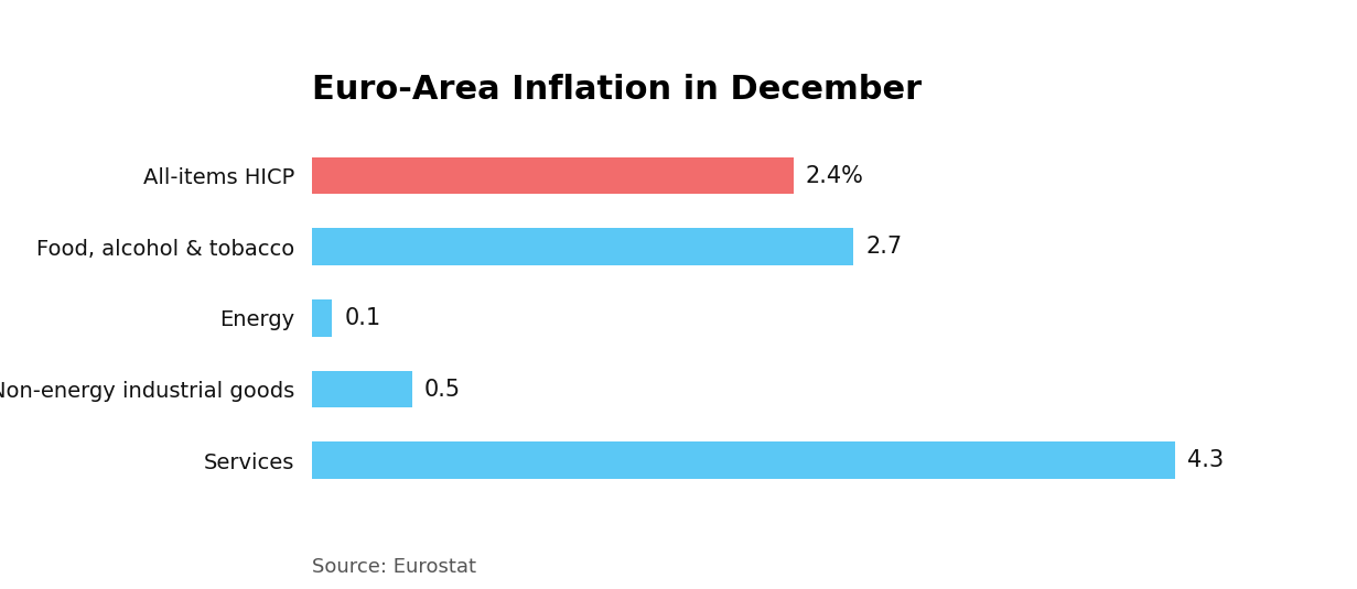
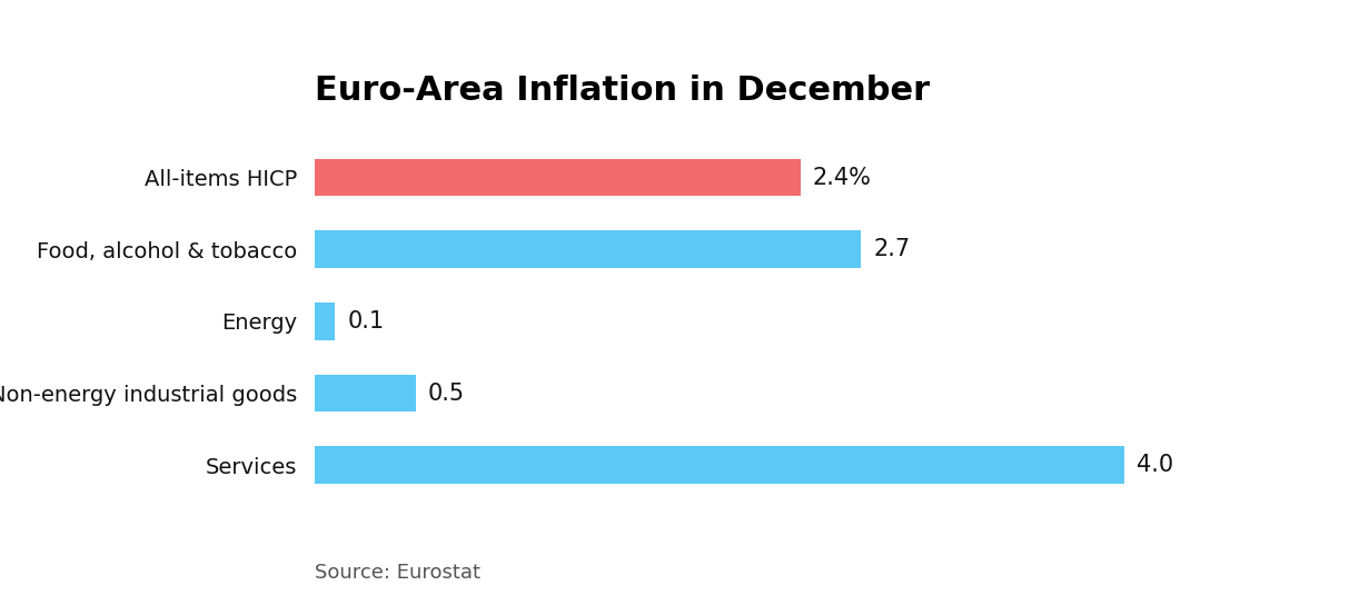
Services: 4.3 -> 4.0
